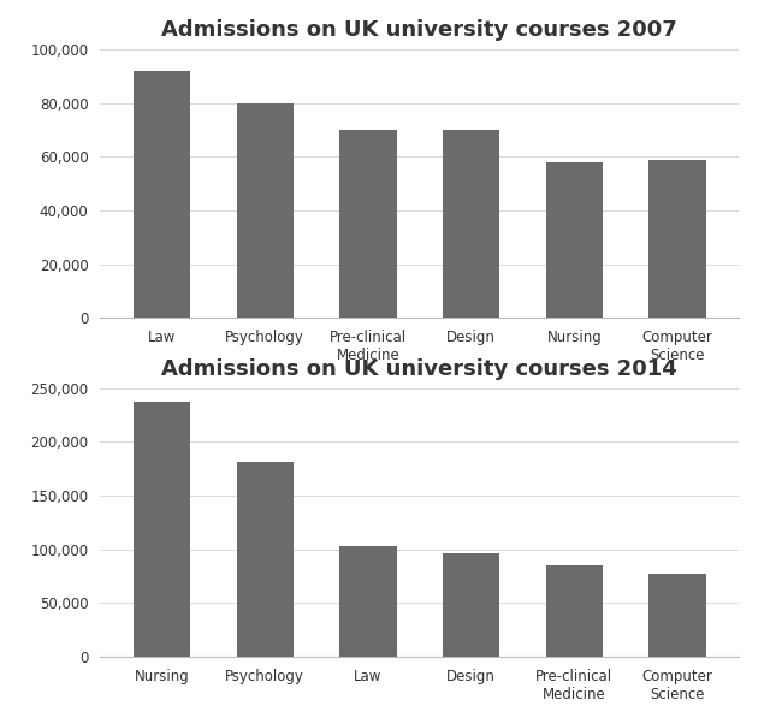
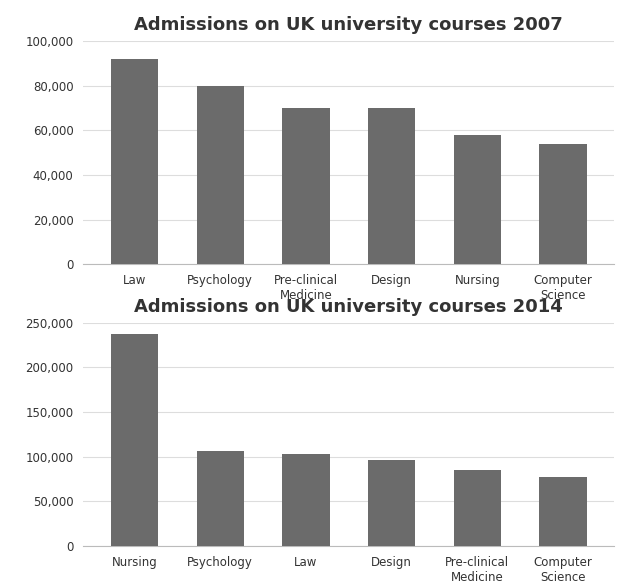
Admissions on UK university courses 2007/Computer Science: 59,000 -> 54,000
Admissions on UK university courses 2014/Psychology: 182,000 -> 106,000
